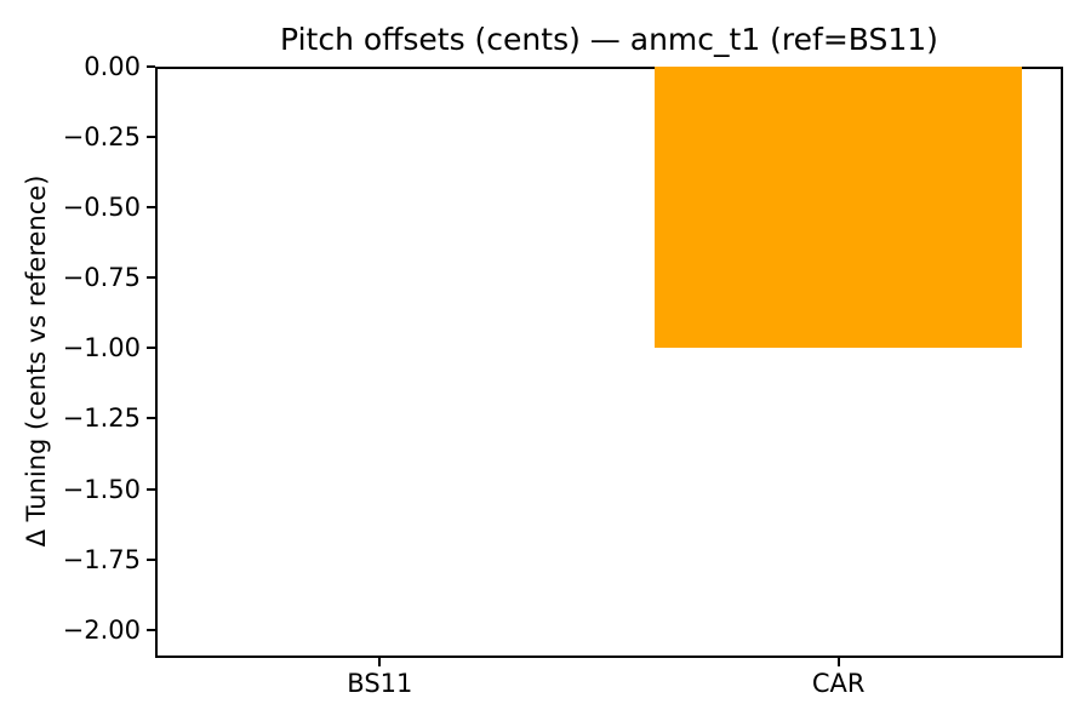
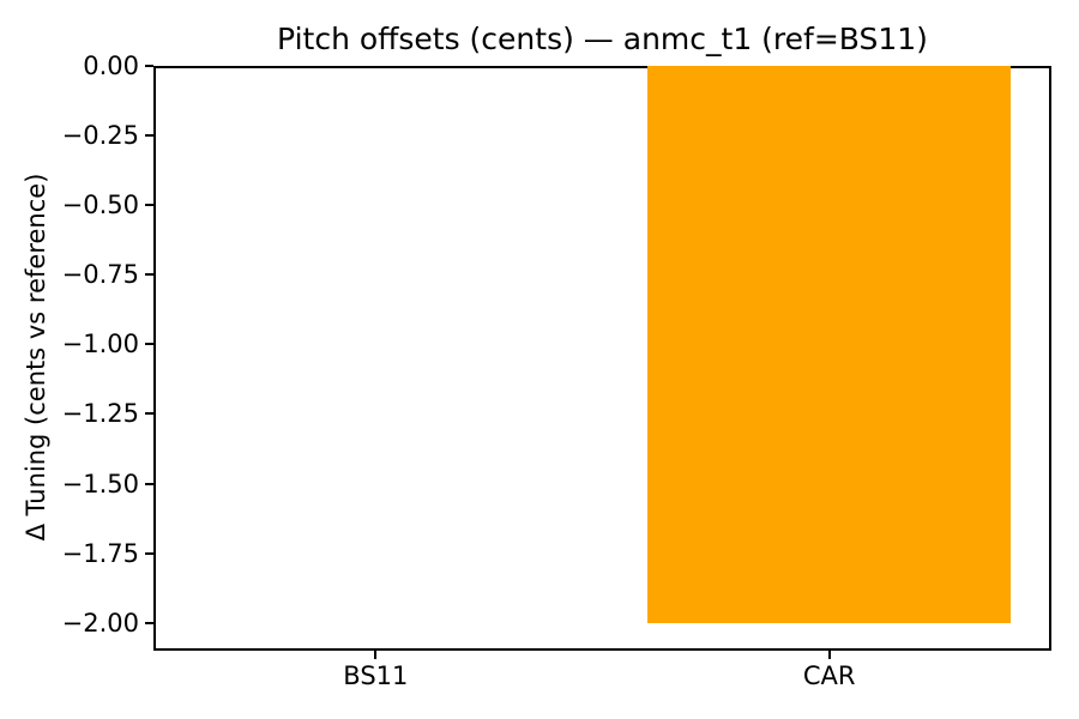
CAR: -1 -> -2
